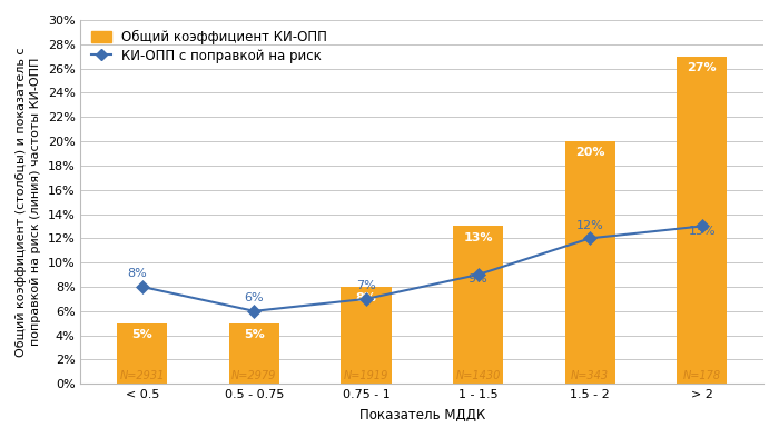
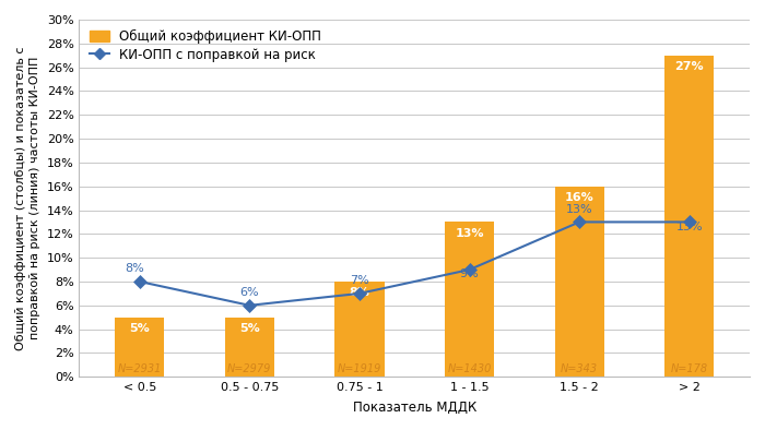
Общий коэффициент КИ-ОПП/1.5 - 2: 20% -> 16%
КИ-ОПП с поправкой на риск/1.5 - 2: 12% -> 13%
